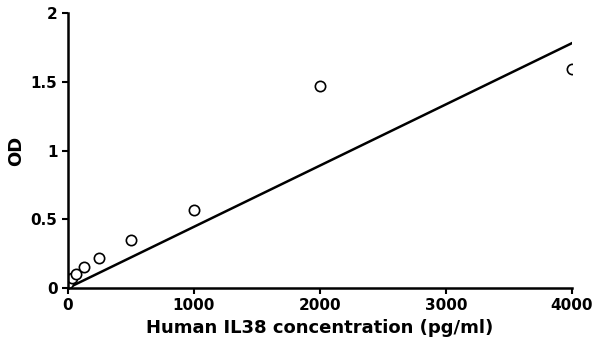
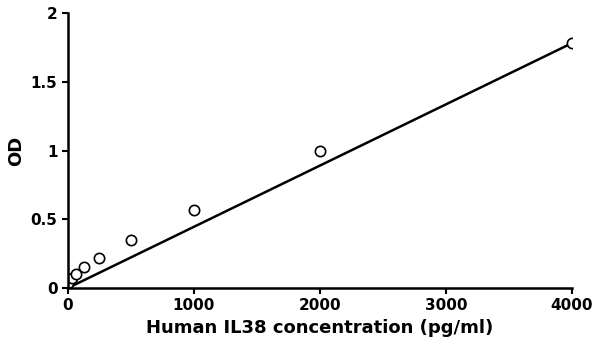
2000: 1.47 -> 1.00
4000: 1.59 -> 1.78
